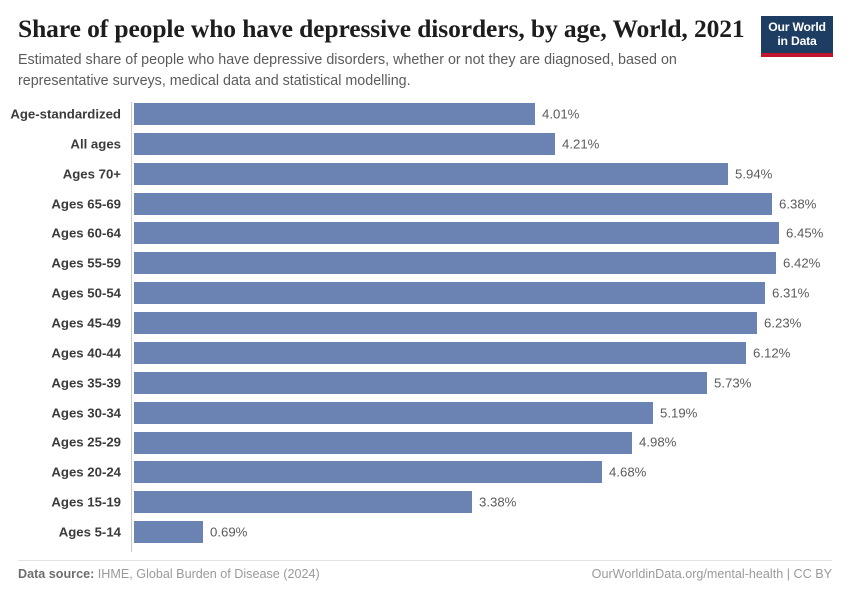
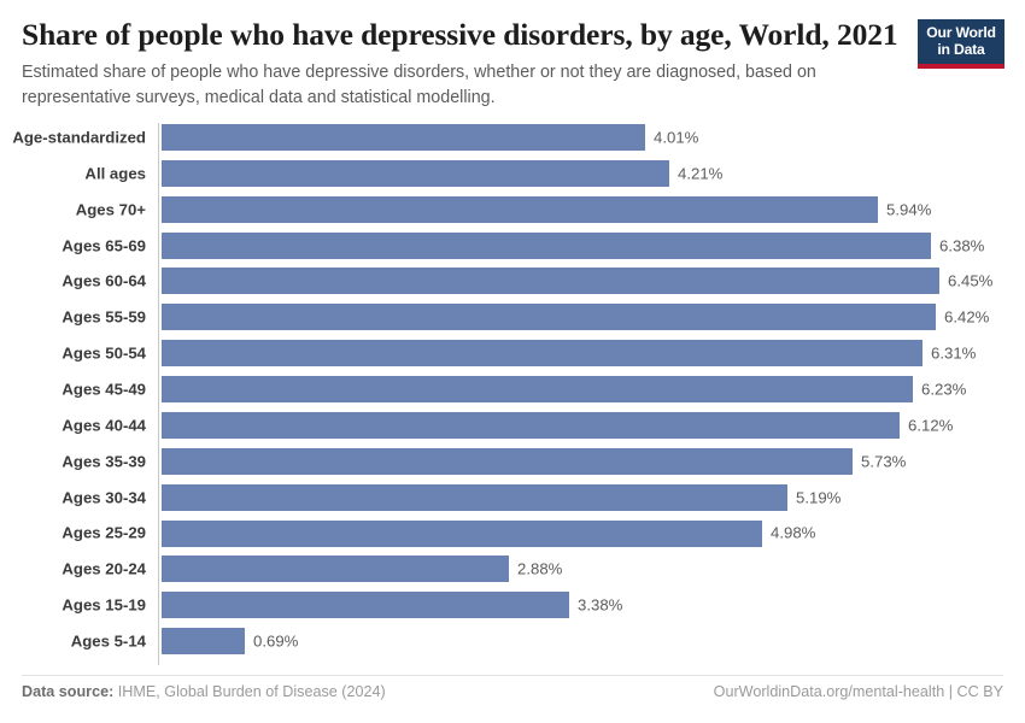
Ages 20-24: 4.68% -> 2.88%
